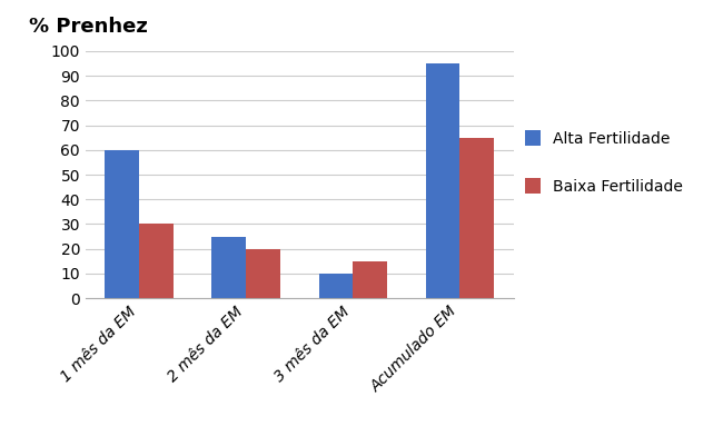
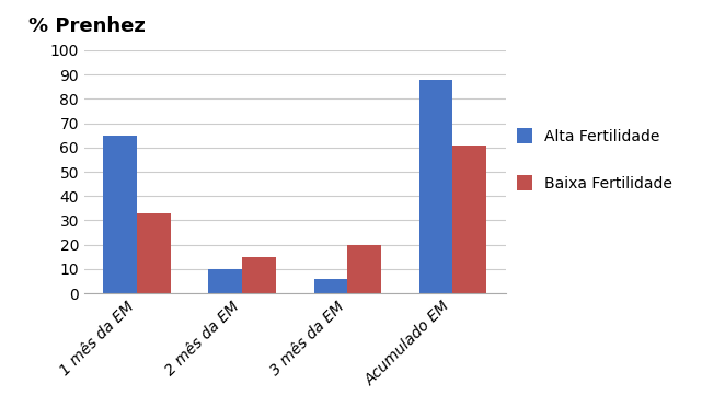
Alta Fertilidade/1 mês da EM: 60 -> 65
Baixa Fertilidade/1 mês da EM: 30 -> 33
Alta Fertilidade/2 mês da EM: 25 -> 10
Baixa Fertilidade/2 mês da EM: 20 -> 15
Alta Fertilidade/3 mês da EM: 10 -> 6
Baixa Fertilidade/3 mês da EM: 15 -> 20
Alta Fertilidade/Acumulado EM: 95 -> 88
Baixa Fertilidade/Acumulado EM: 65 -> 61
